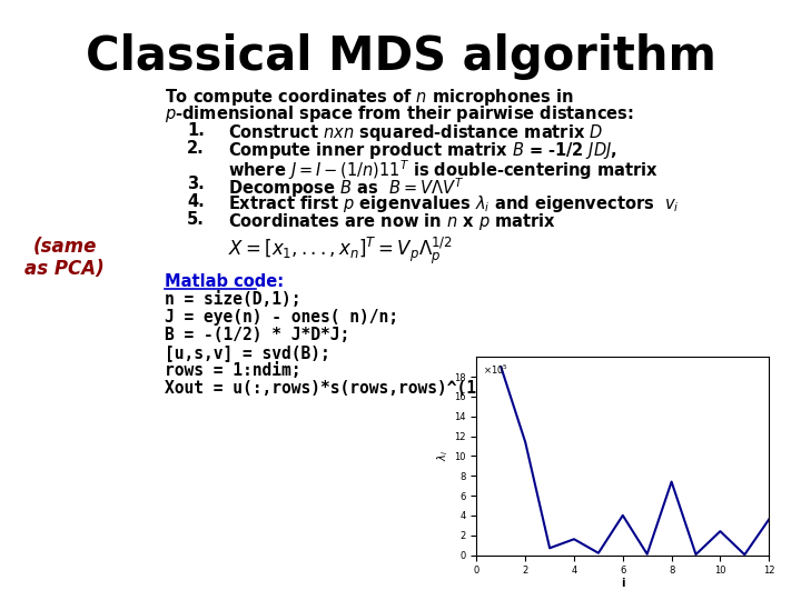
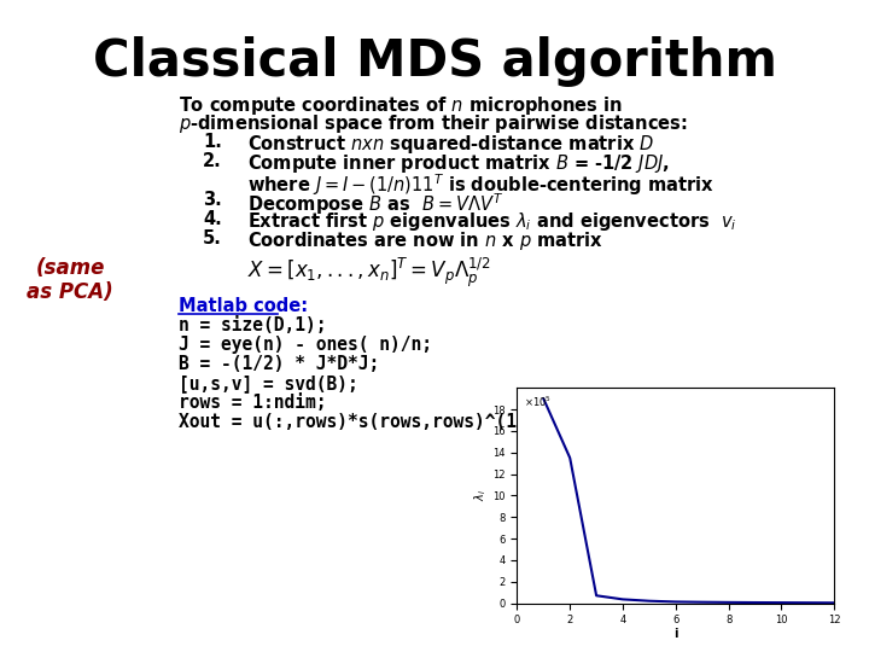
2: 11.4 -> 13.5
4: 1.6 -> 0.3
6: 4.0 -> 0.1
8: 7.4 -> 0.1
10: 2.4 -> 0.0
12: 3.6 -> 0.0
